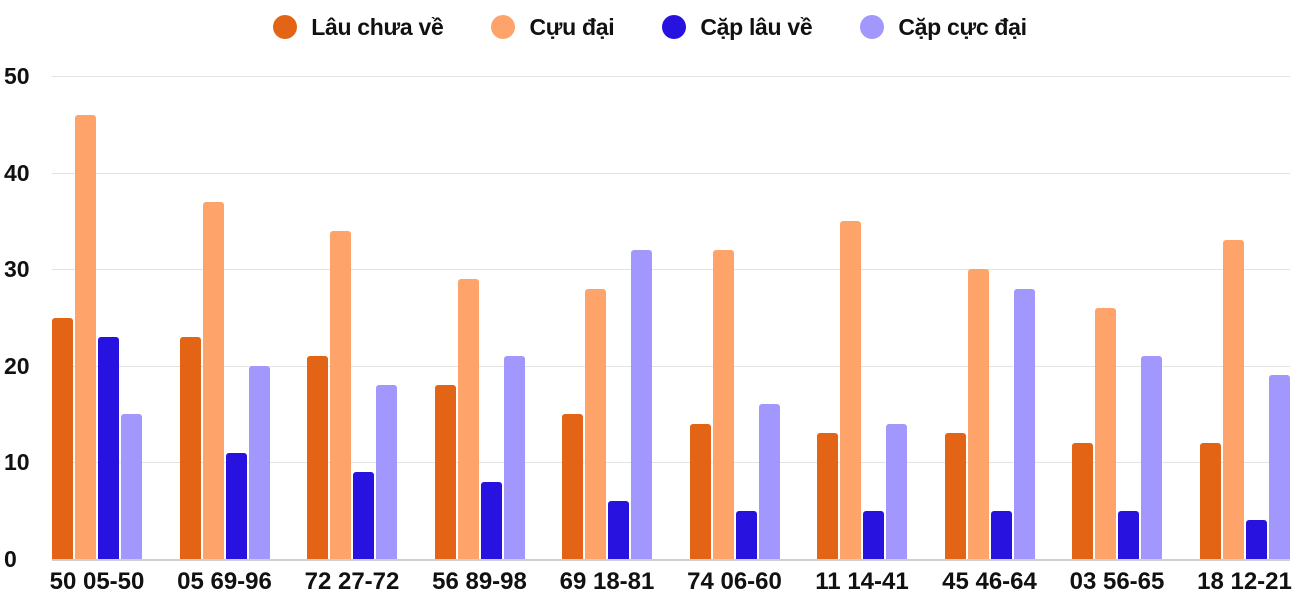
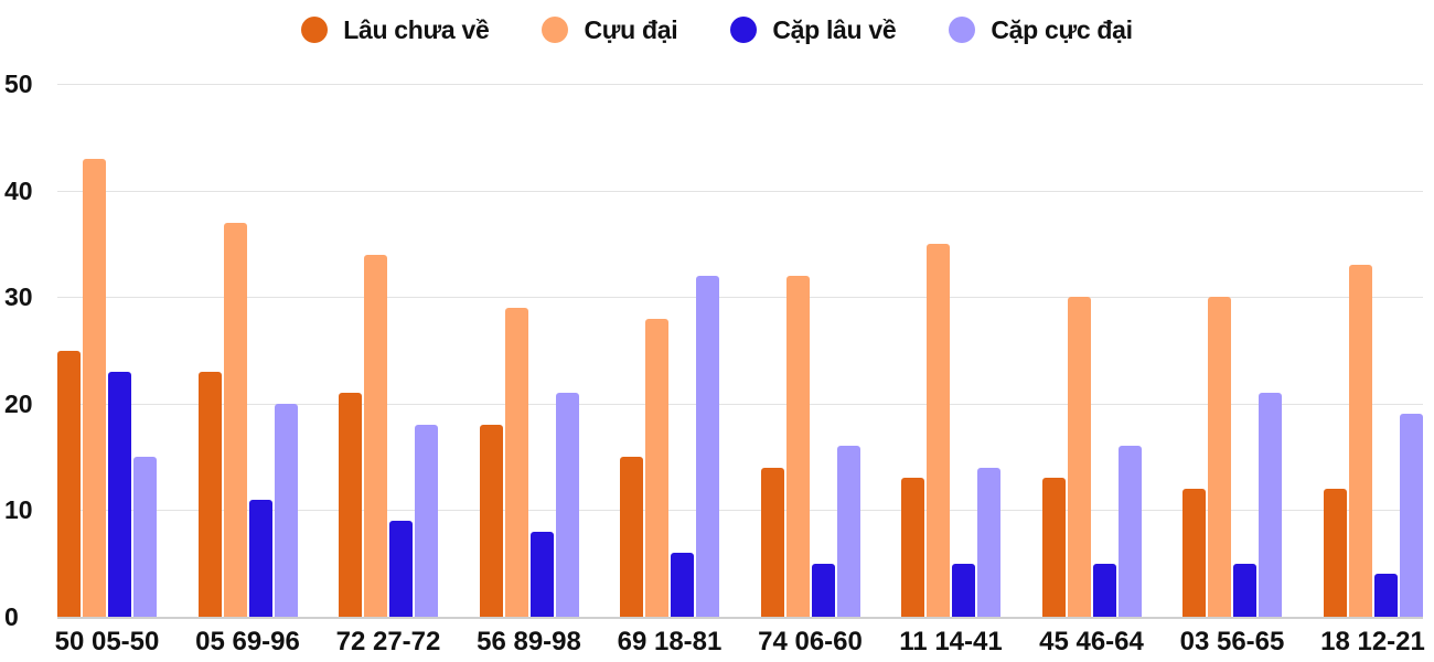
Cựu đại/50 05-50: 46 -> 43
Cặp cực đại/45 46-64: 28 -> 16
Cựu đại/03 56-65: 26 -> 30
